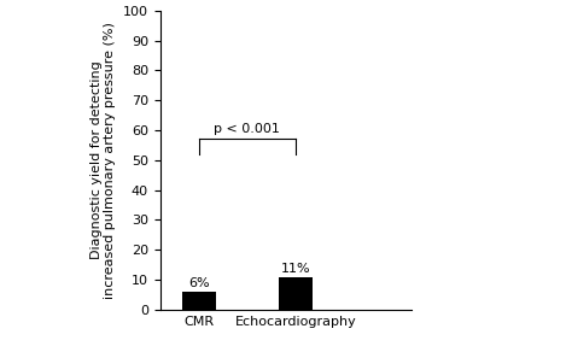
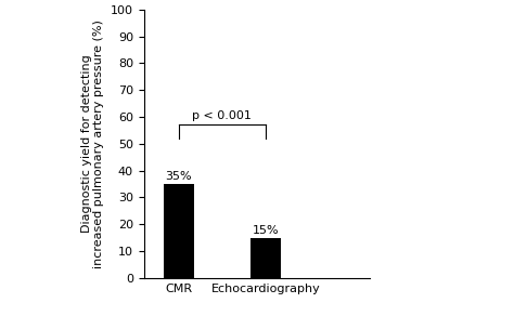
CMR: 6% -> 35%
Echocardiography: 11% -> 15%
